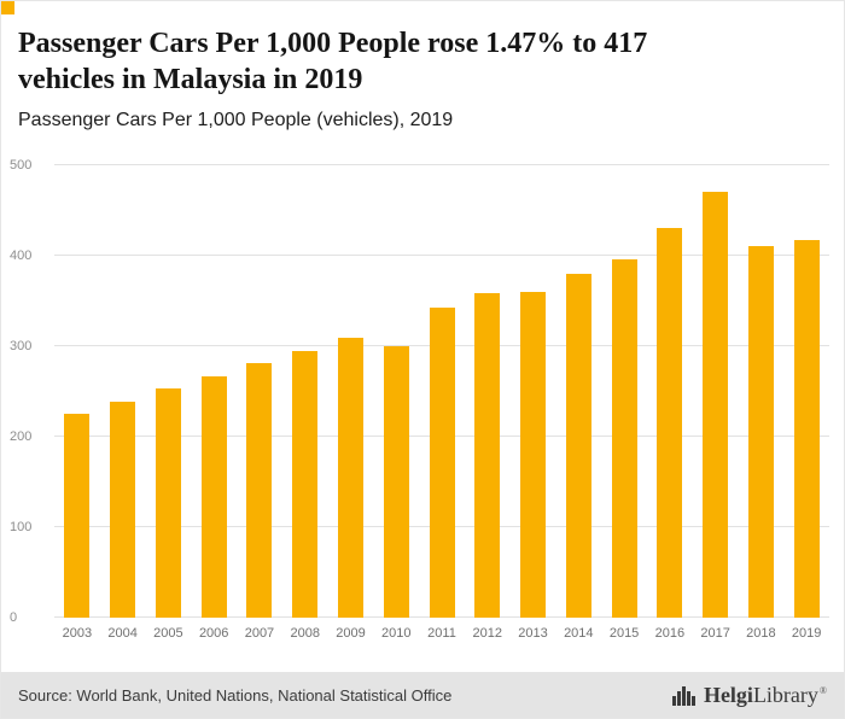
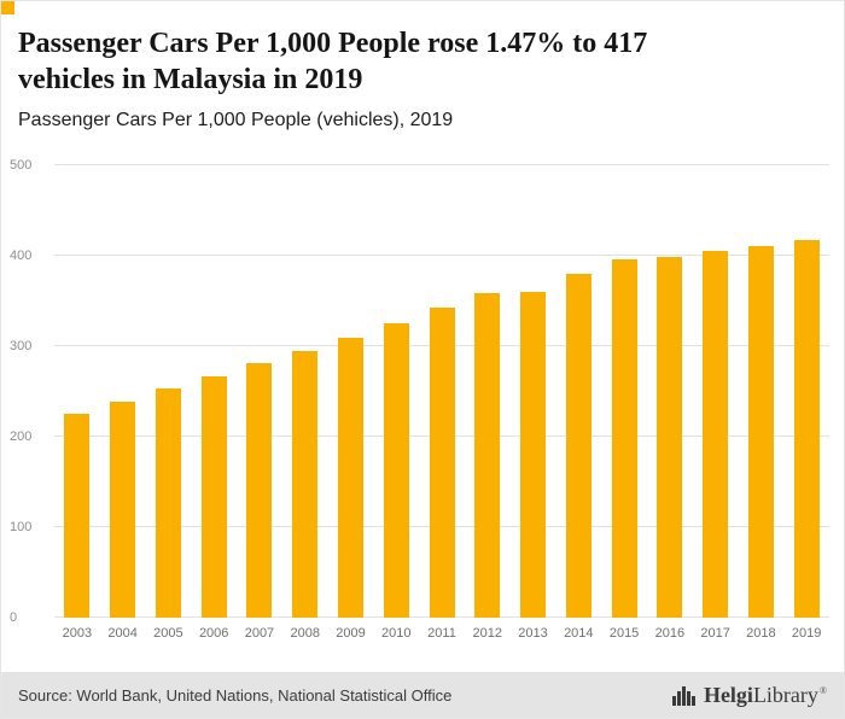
2010: 300 -> 320
2016: 430 -> 400
2017: 470 -> 400
